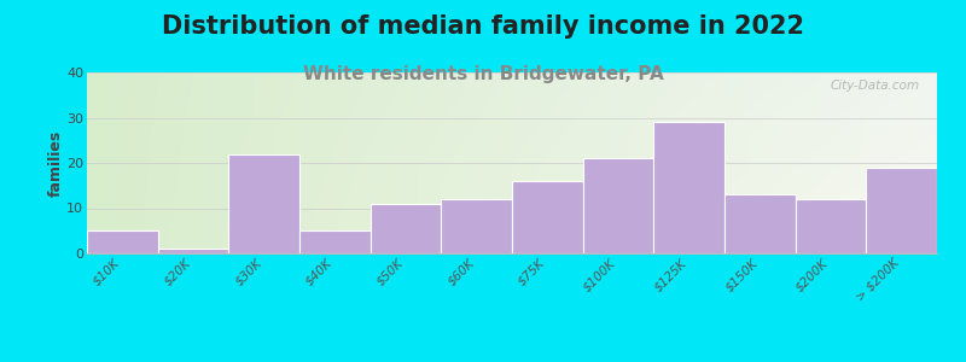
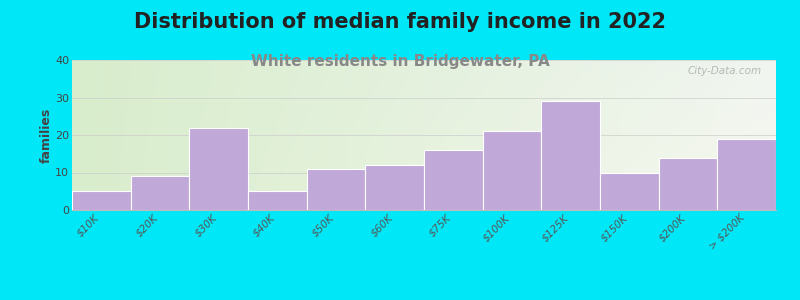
$20K: 1 -> 9
$150K: 13 -> 10
$200K: 12 -> 14
